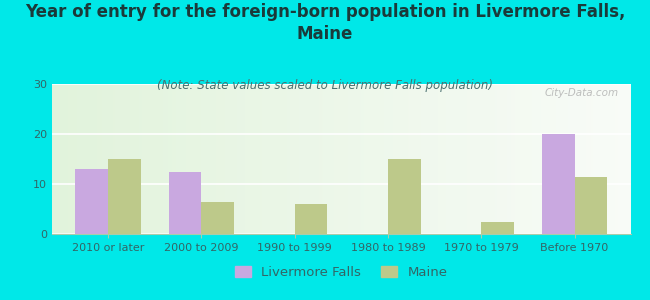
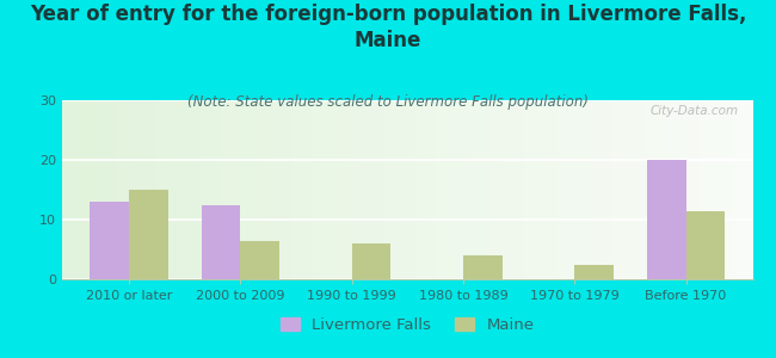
Maine/1980 to 1989: 15.0 -> 4.0
